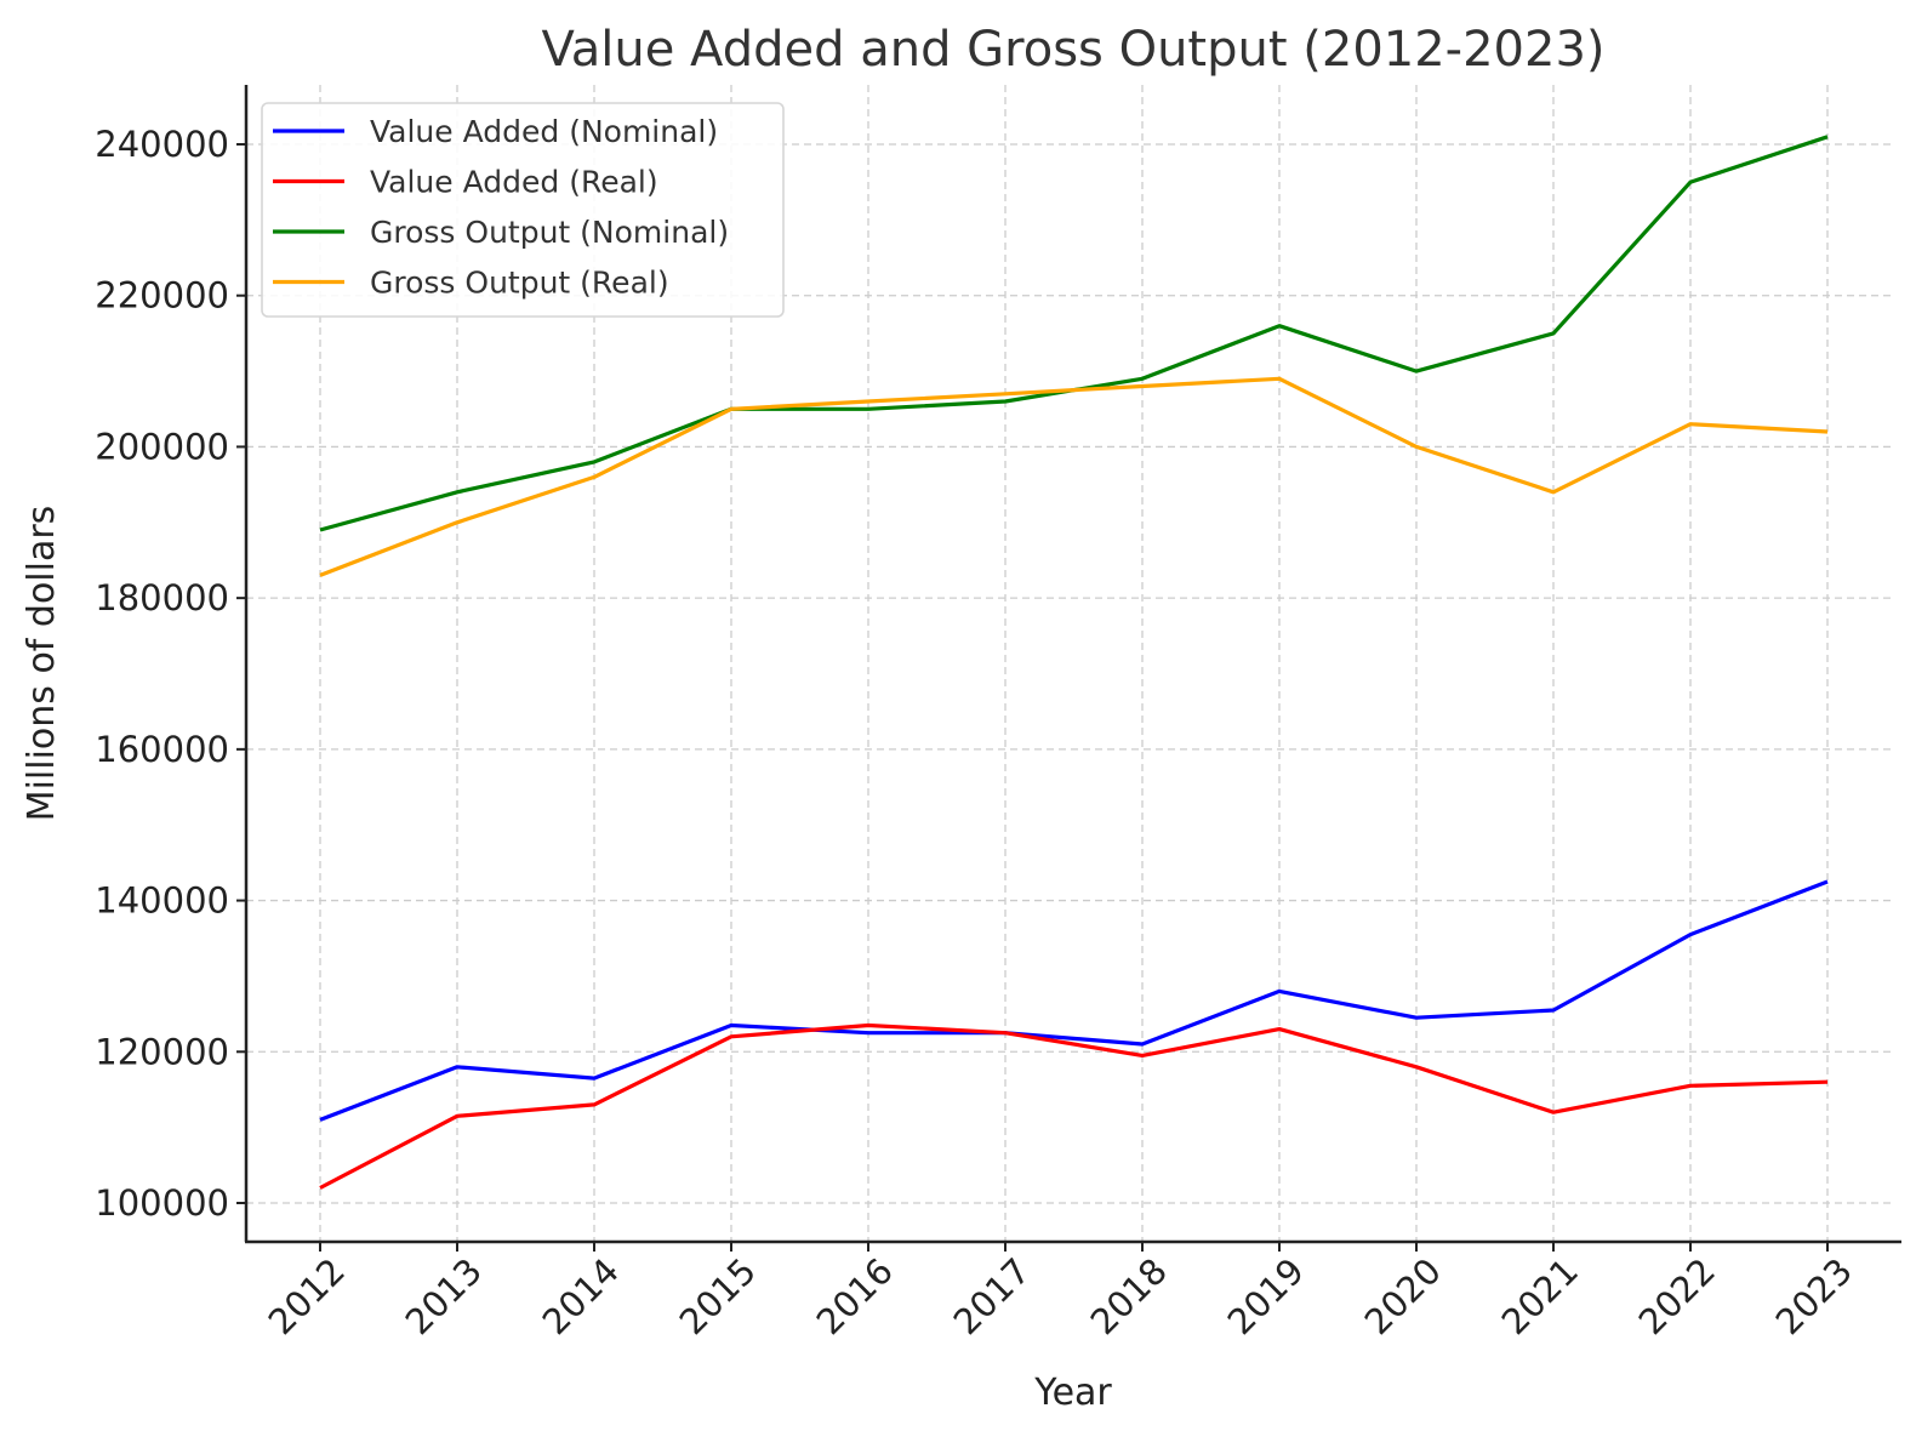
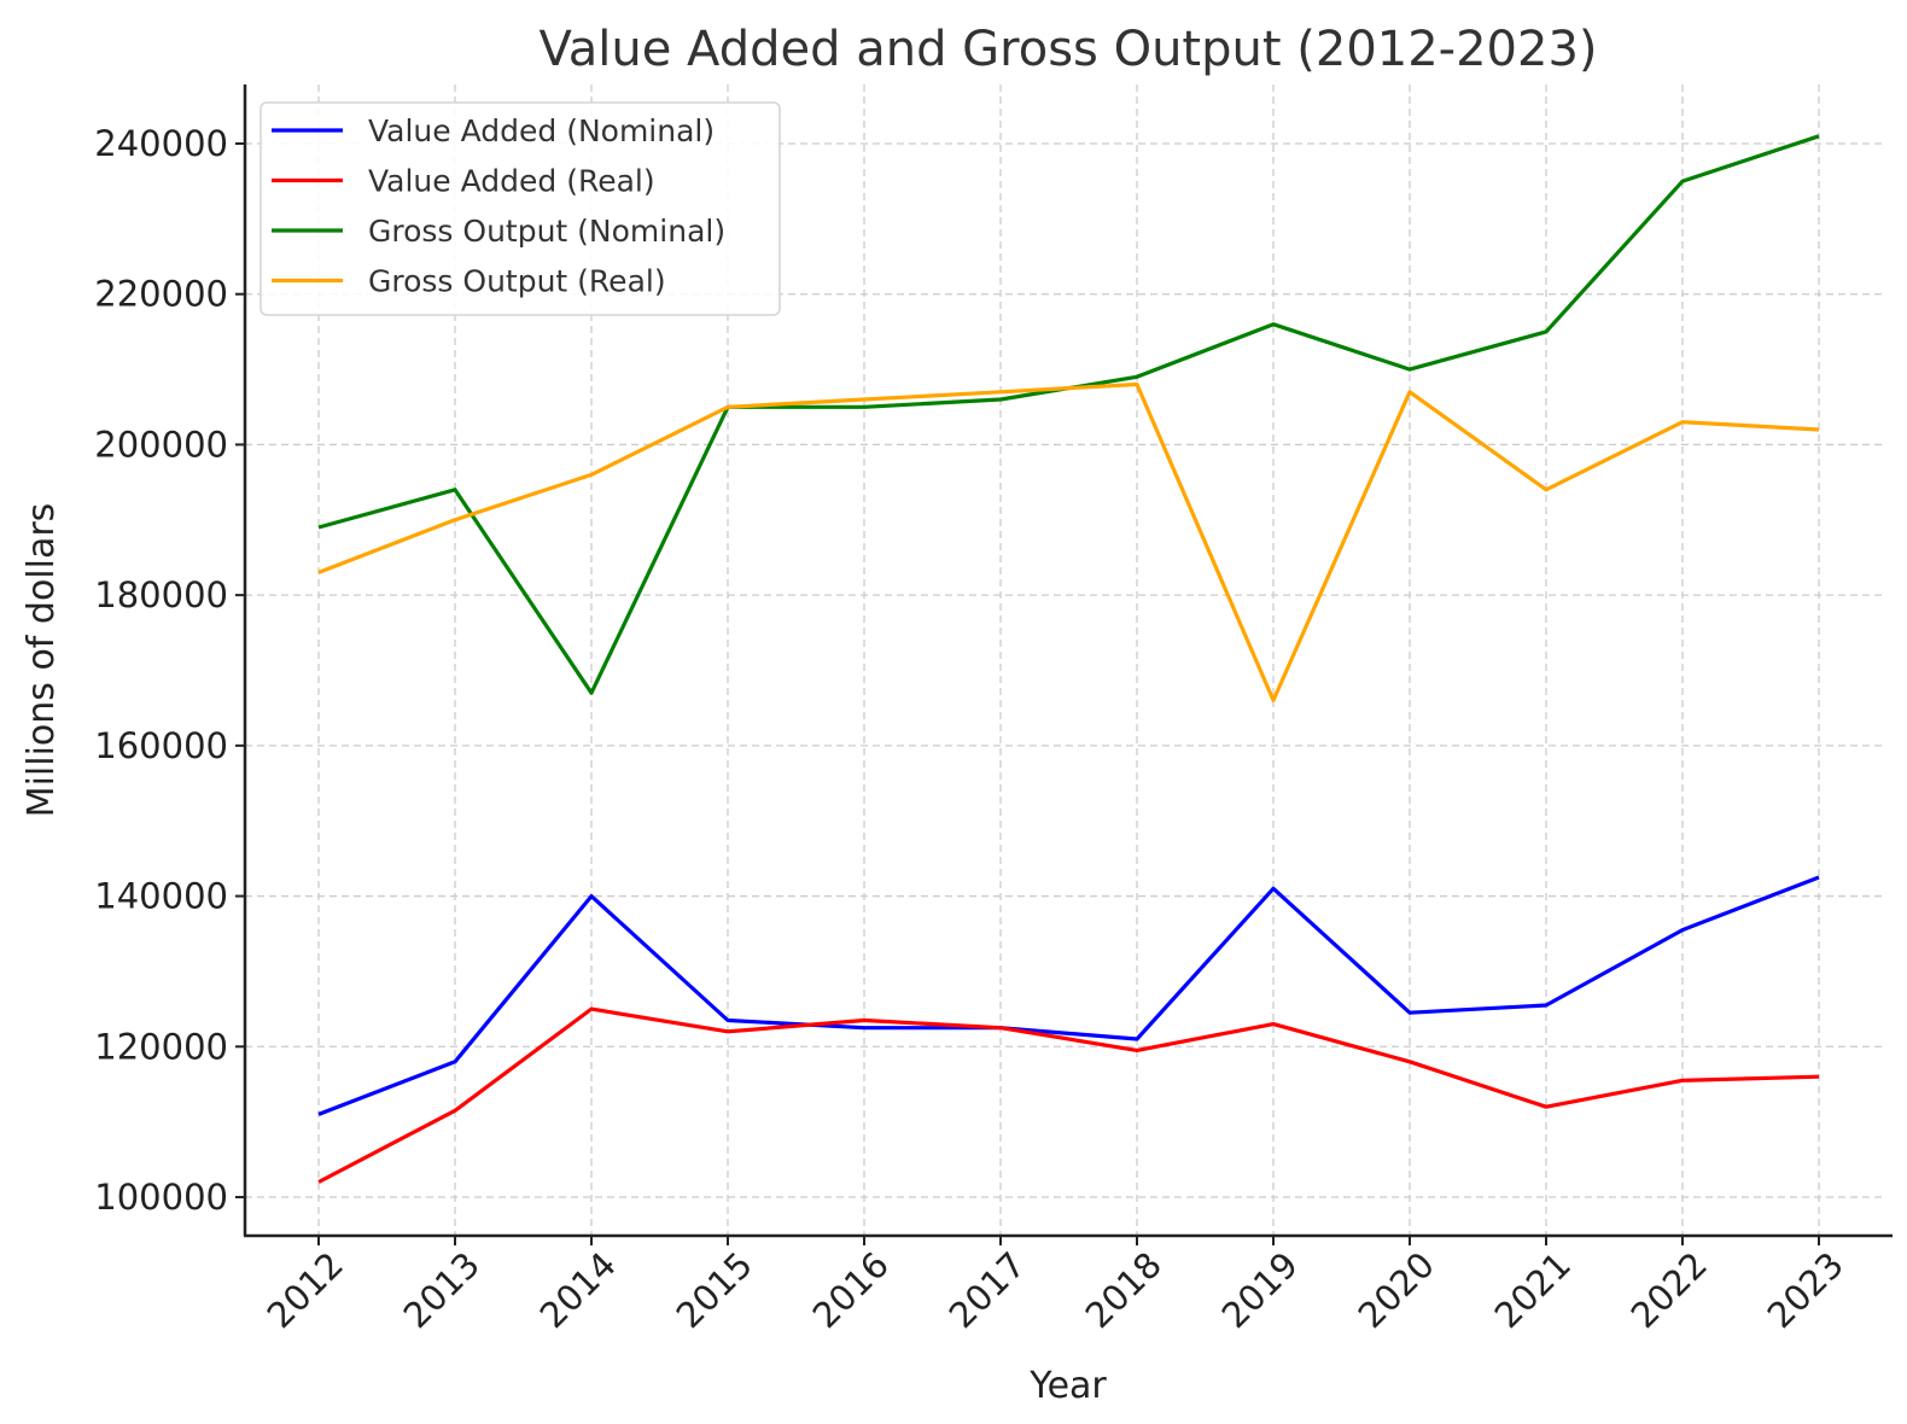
Value Added (Nominal)/2014: 116000 -> 140000
Value Added (Real)/2014: 113000 -> 125000
Gross Output (Nominal)/2014: 198000 -> 167000
Value Added (Nominal)/2019: 128000 -> 141000
Gross Output (Real)/2019: 209000 -> 166000
Gross Output (Real)/2020: 200000 -> 207000
